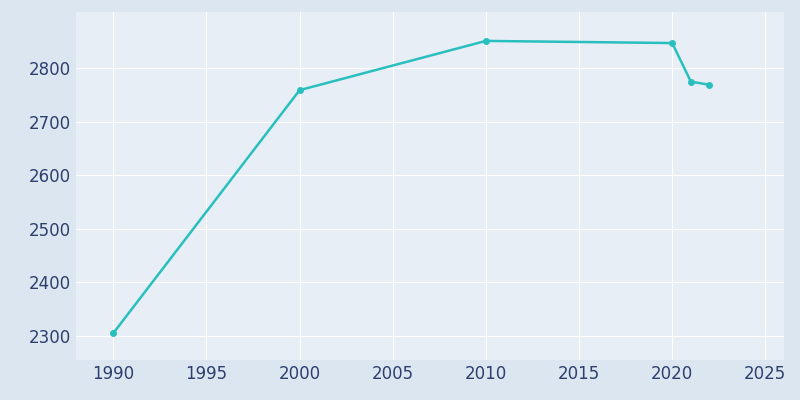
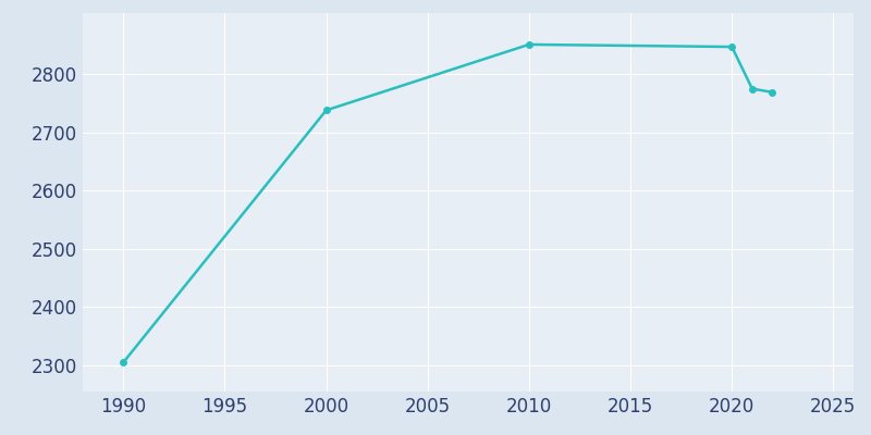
2000: 2759 -> 2738
